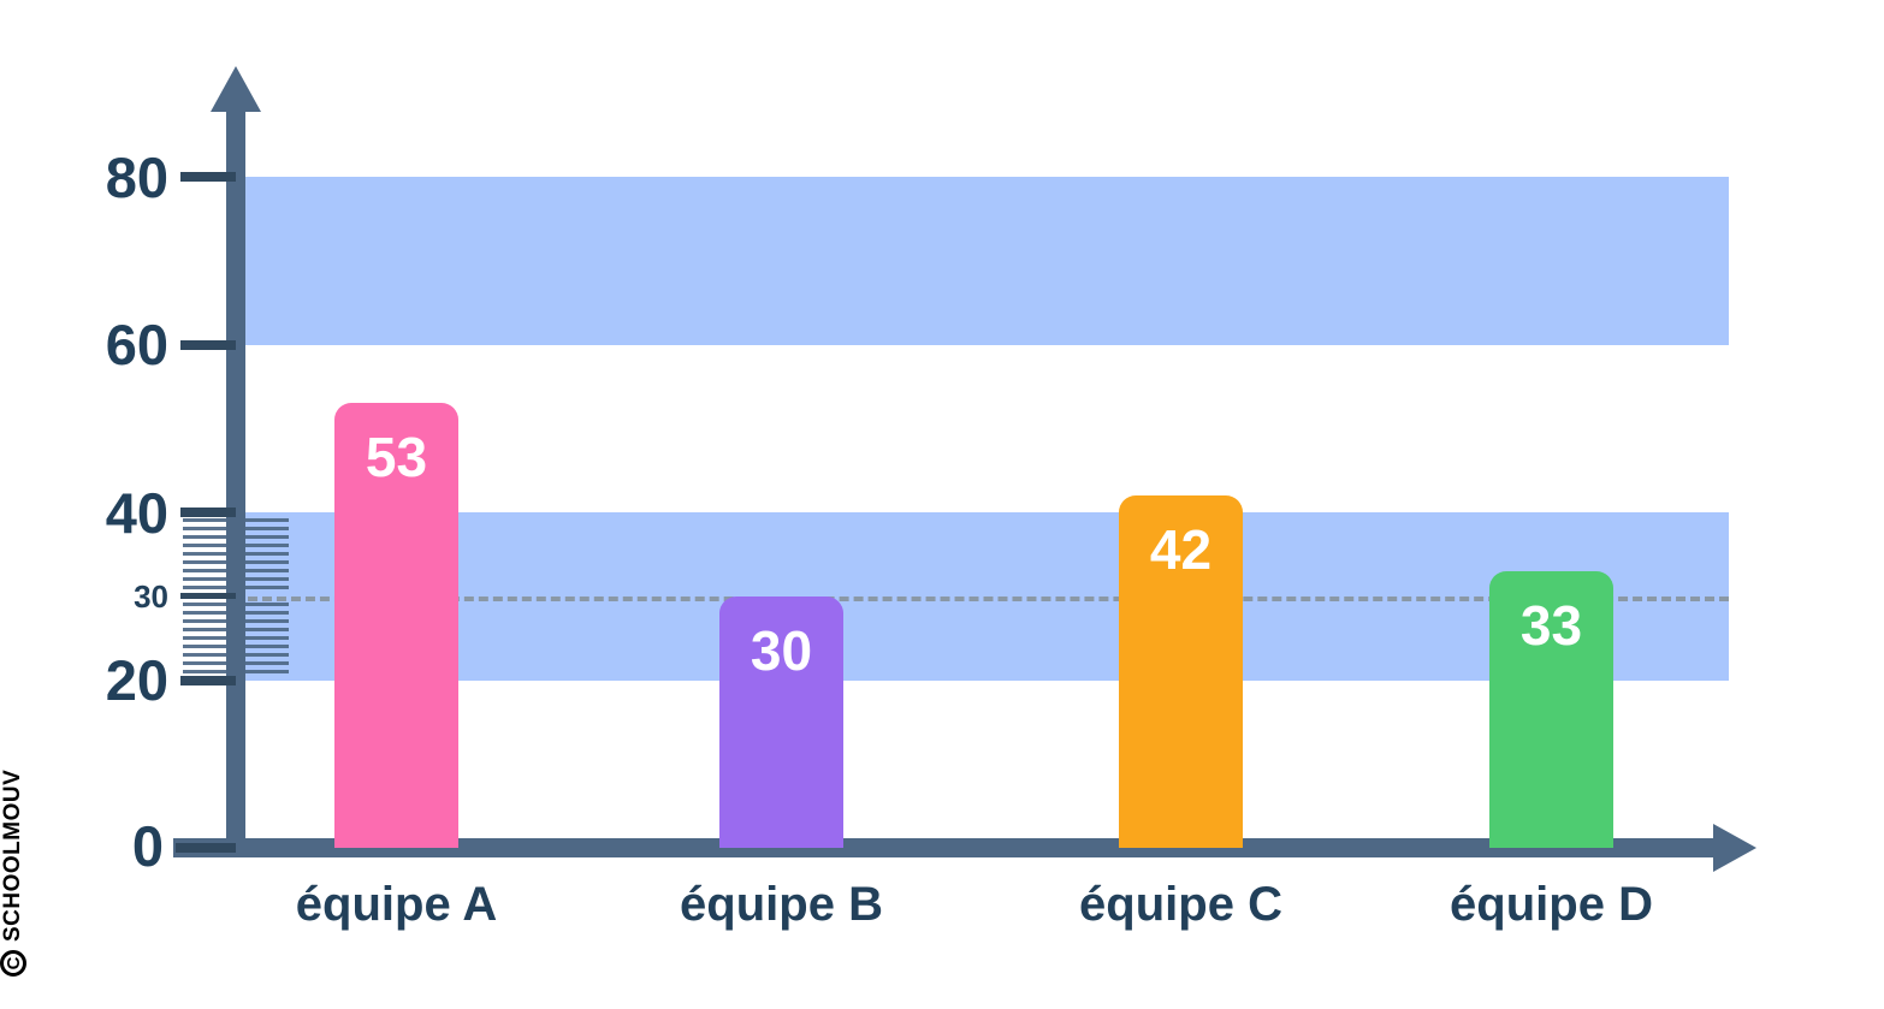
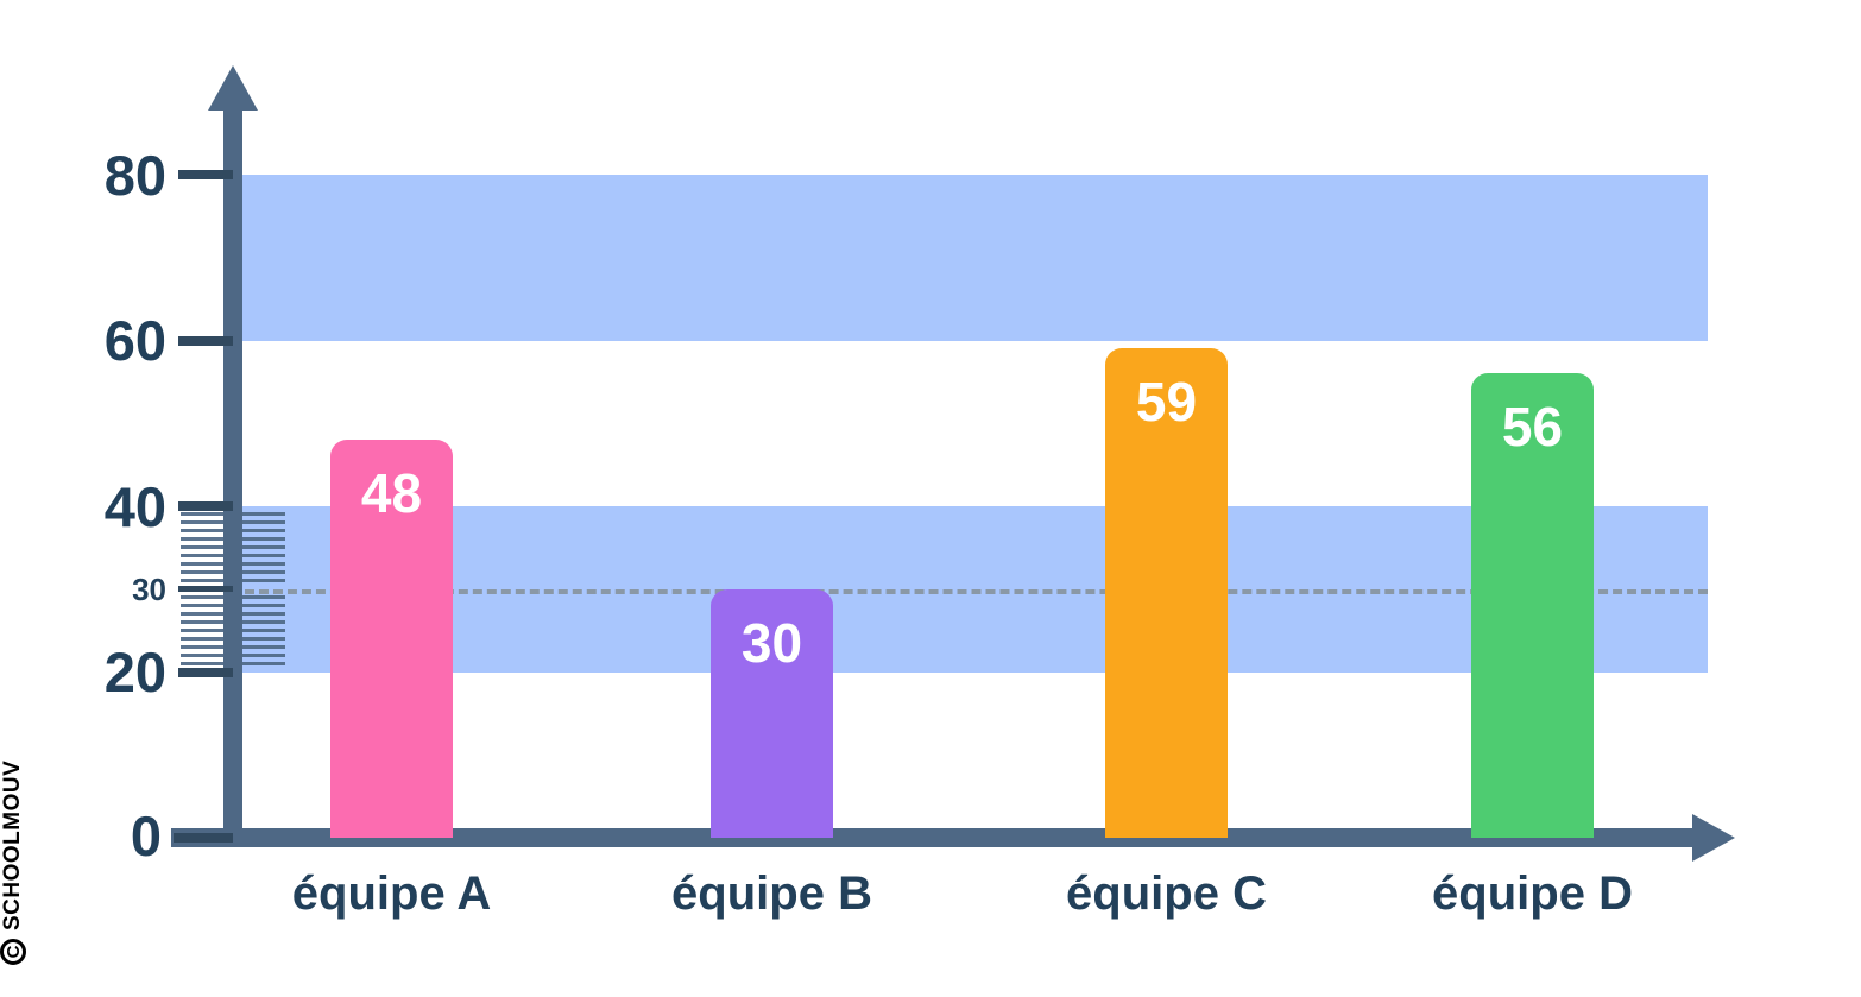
équipe A: 53 -> 48
équipe C: 42 -> 59
équipe D: 33 -> 56
